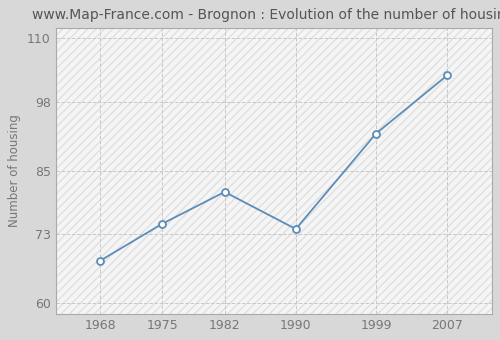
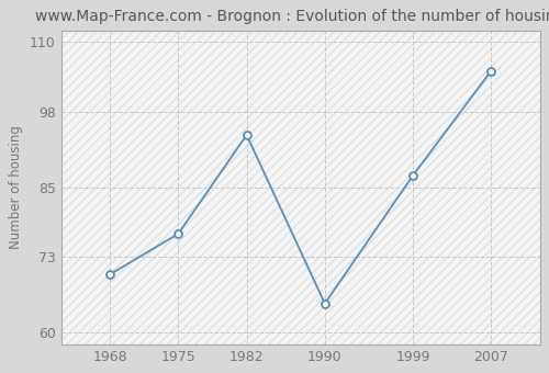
1968: 68 -> 70
1975: 75 -> 77
1982: 81 -> 94
1990: 74 -> 65
1999: 92 -> 87
2007: 103 -> 105
